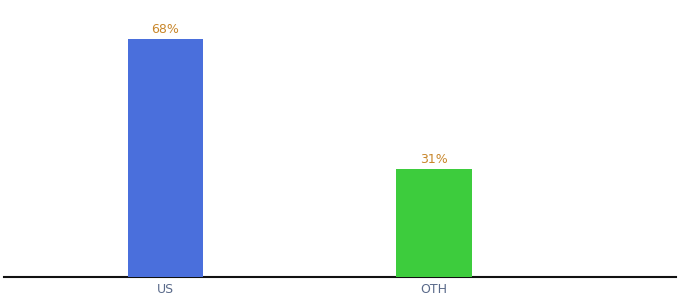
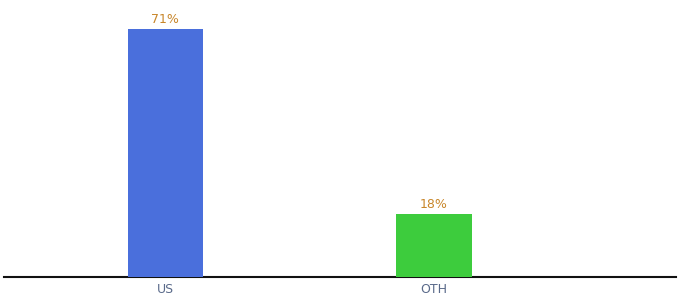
US: 68% -> 71%
OTH: 31% -> 18%
